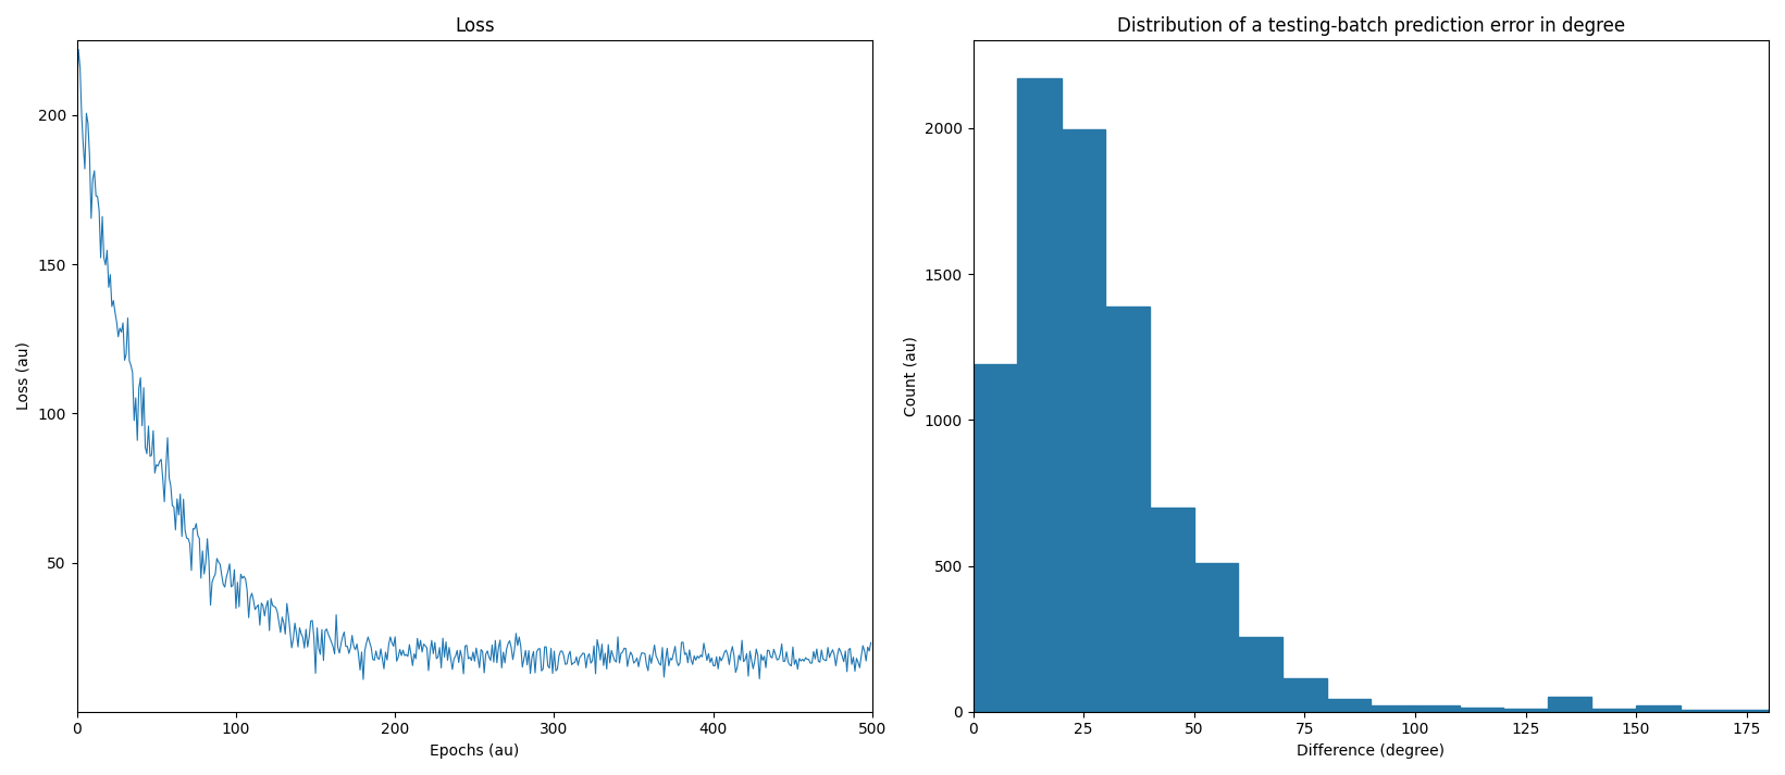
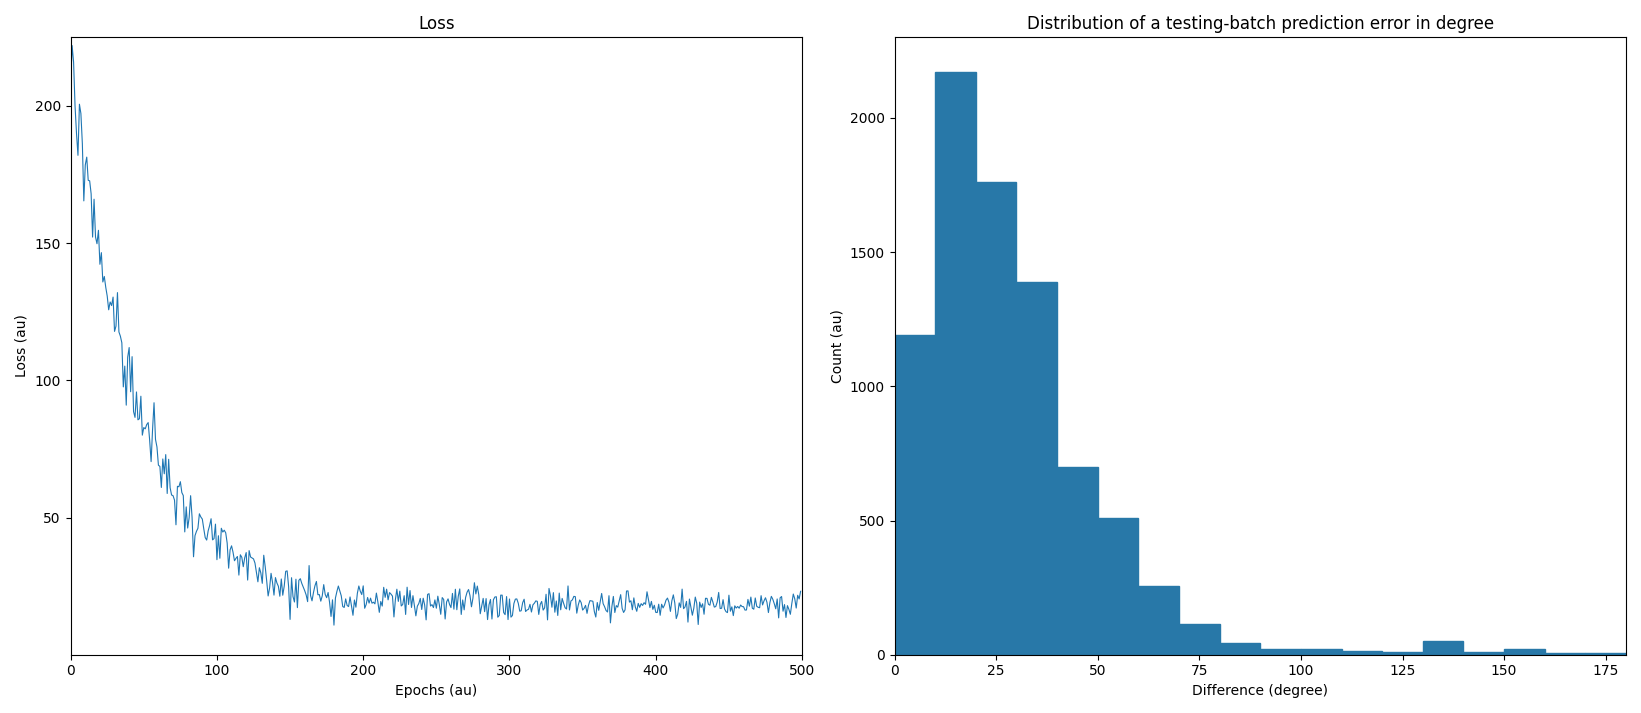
Distribution of a testing-batch prediction error in degree/25: 1995 -> 1760
